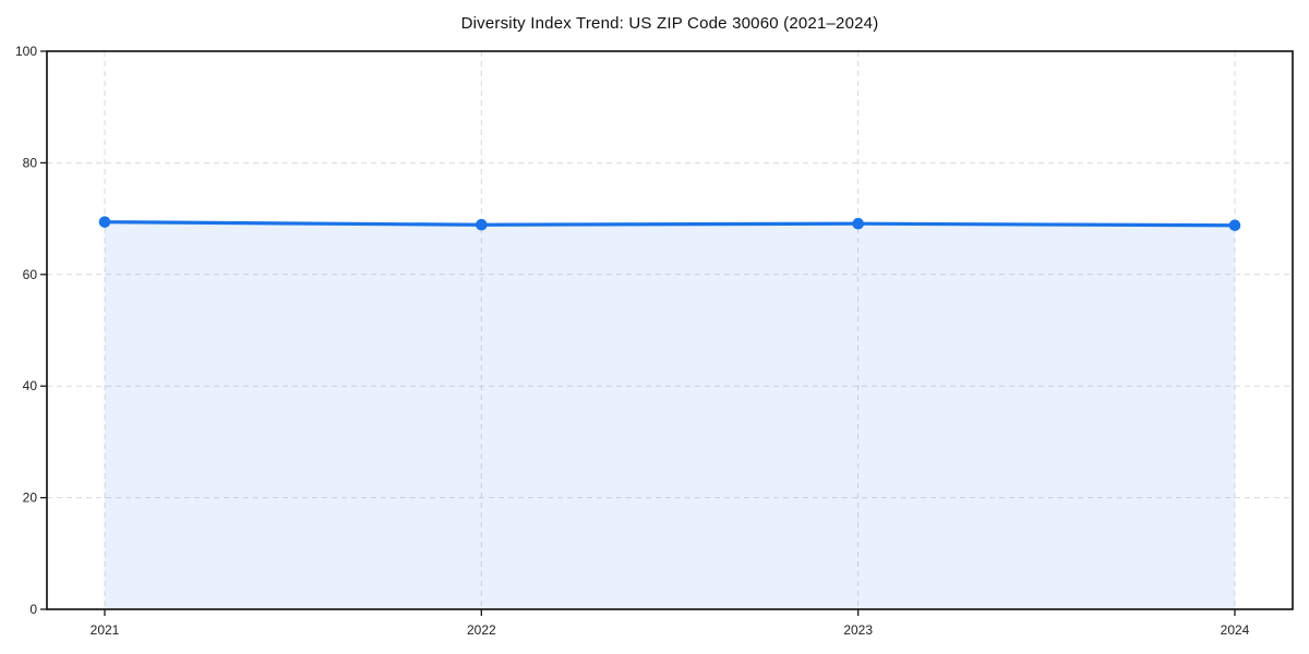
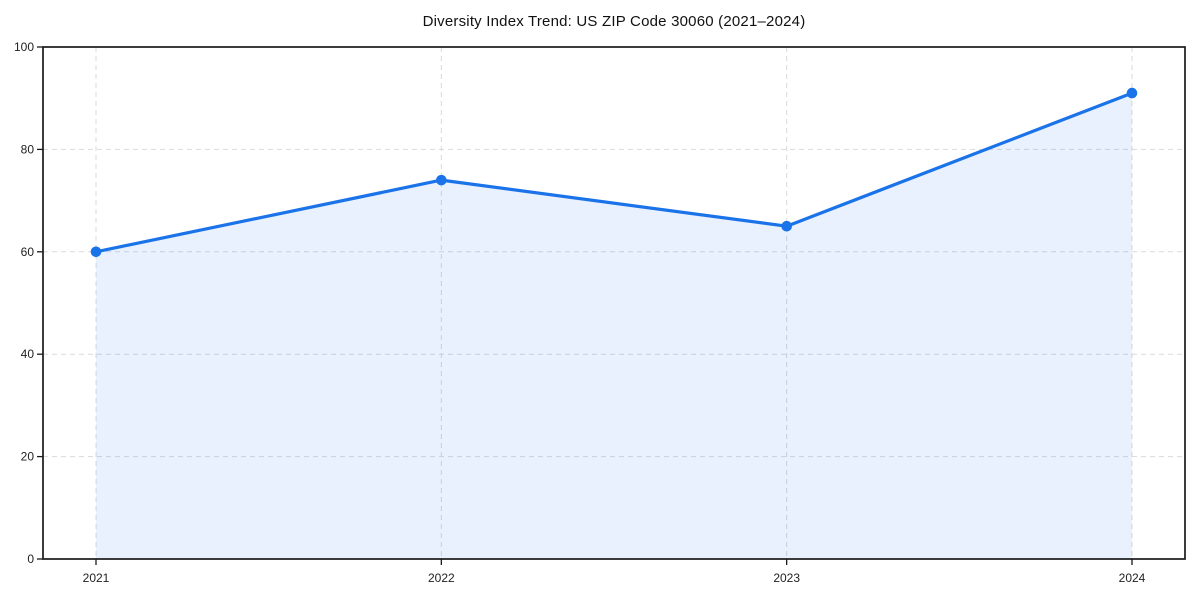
2021: 69 -> 60
2022: 69 -> 74
2023: 69 -> 65
2024: 69 -> 91
